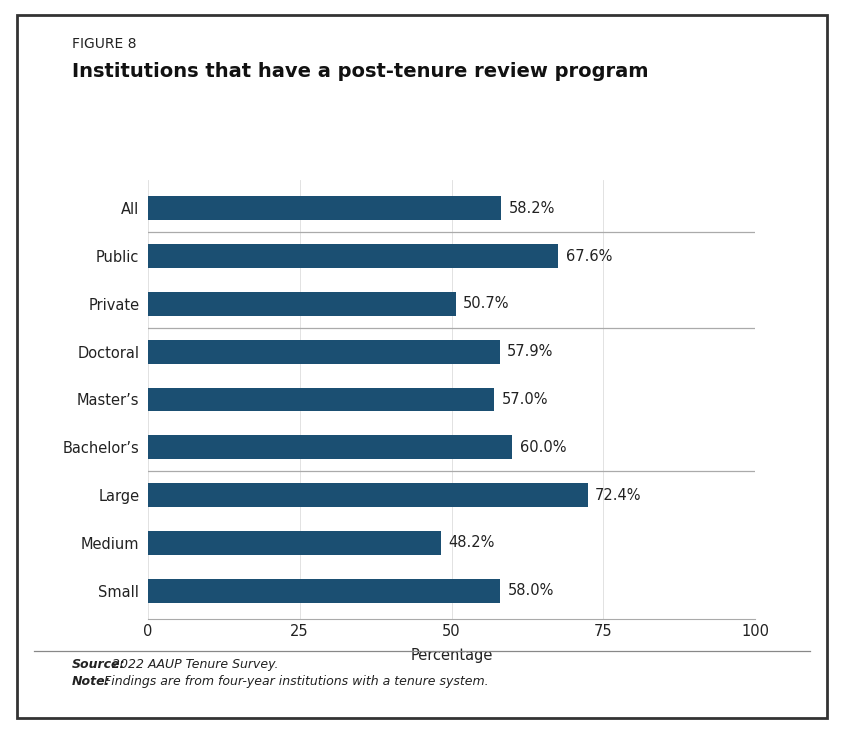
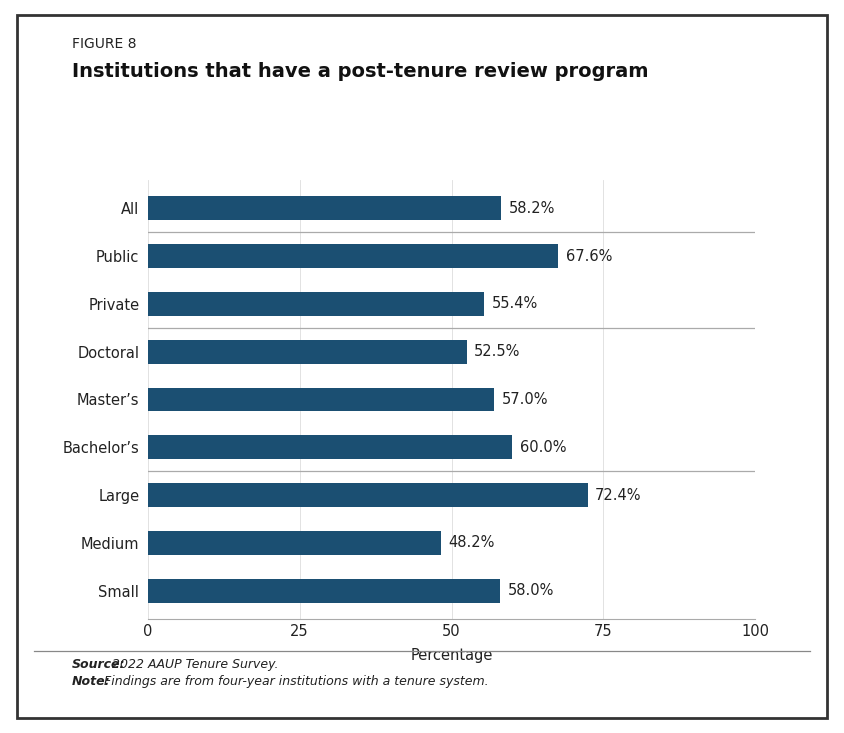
Private: 50.7% -> 55.4%
Doctoral: 57.9% -> 52.5%
